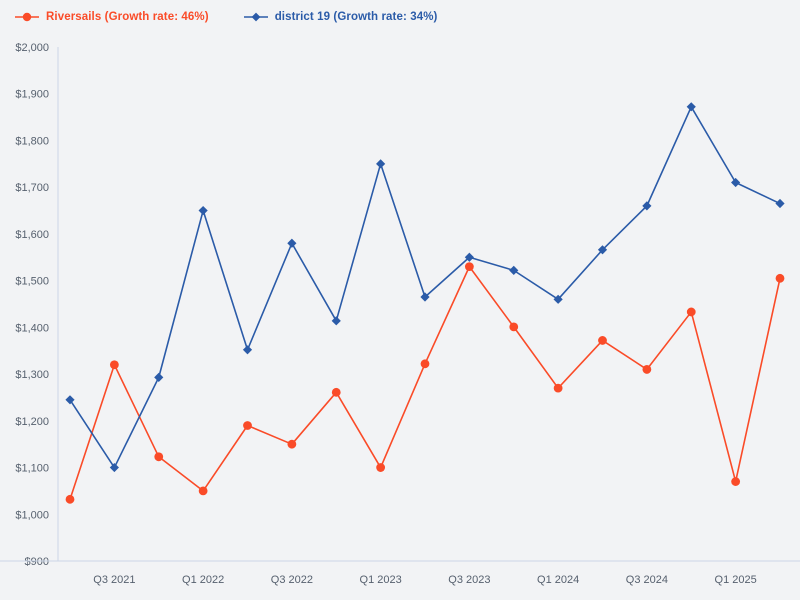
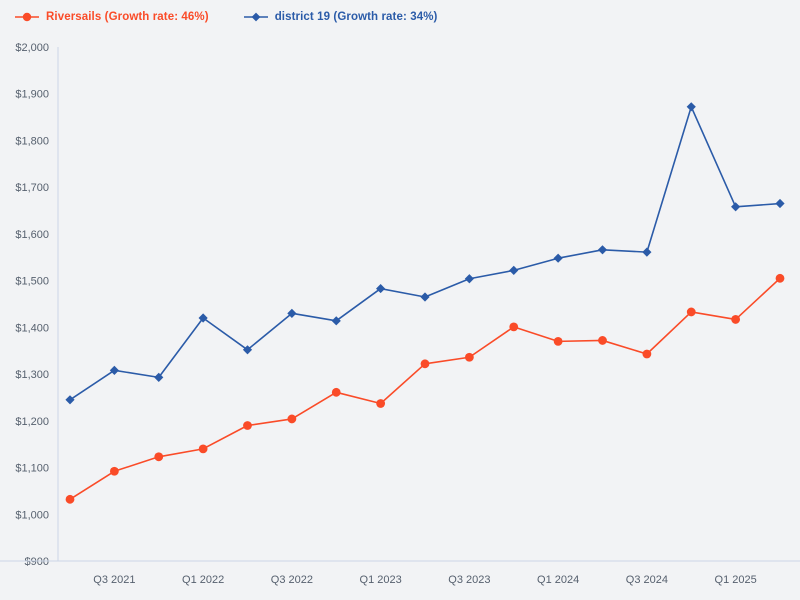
Riversails (Growth rate: 46%)/Q3 2021: $1320 -> $1090
district 19 (Growth rate: 34%)/Q3 2021: $1100 -> $1310
Riversails (Growth rate: 46%)/Q1 2022: $1050 -> $1140
district 19 (Growth rate: 34%)/Q1 2022: $1650 -> $1420
Riversails (Growth rate: 46%)/Q3 2022: $1150 -> $1200
district 19 (Growth rate: 34%)/Q3 2022: $1580 -> $1430
Riversails (Growth rate: 46%)/Q1 2023: $1100 -> $1240
district 19 (Growth rate: 34%)/Q1 2023: $1750 -> $1480
Riversails (Growth rate: 46%)/Q3 2023: $1530 -> $1340
district 19 (Growth rate: 34%)/Q3 2023: $1550 -> $1500
Riversails (Growth rate: 46%)/Q1 2024: $1270 -> $1370
district 19 (Growth rate: 34%)/Q1 2024: $1460 -> $1550
Riversails (Growth rate: 46%)/Q3 2024: $1310 -> $1340
district 19 (Growth rate: 34%)/Q3 2024: $1660 -> $1560
Riversails (Growth rate: 46%)/Q1 2025: $1070 -> $1420
district 19 (Growth rate: 34%)/Q1 2025: $1710 -> $1660
